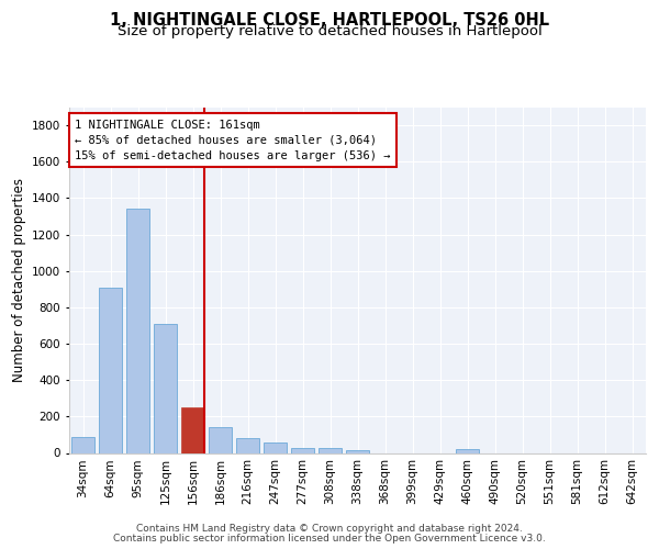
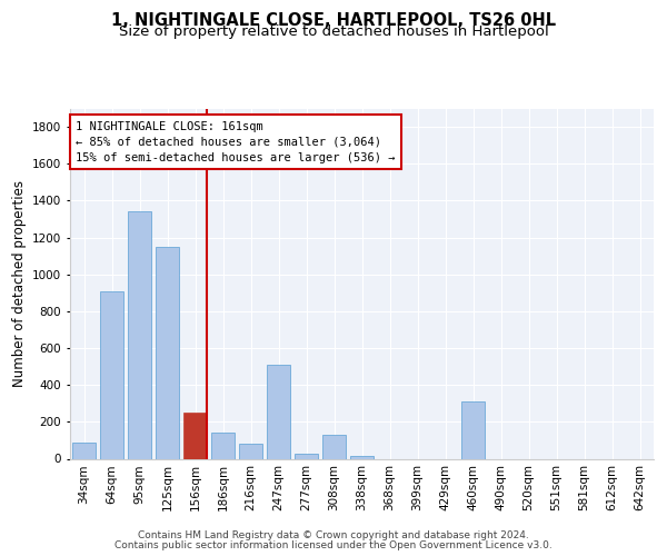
125sqm: 710 -> 1150
247sqm: 60 -> 510
308sqm: 20 -> 130
460sqm: 20 -> 310
